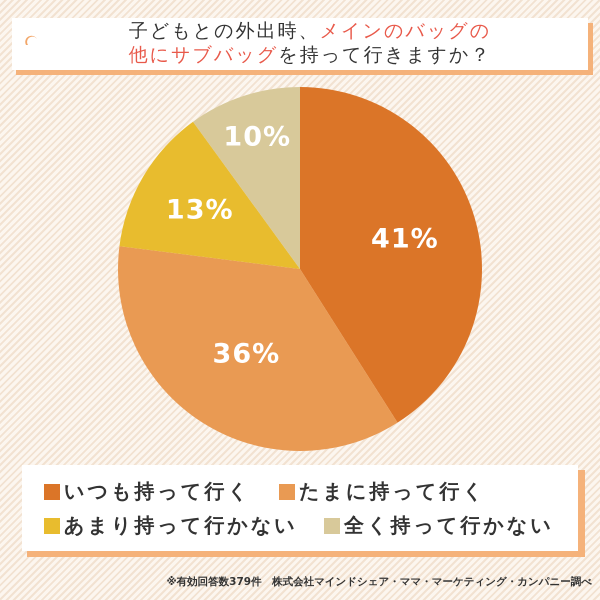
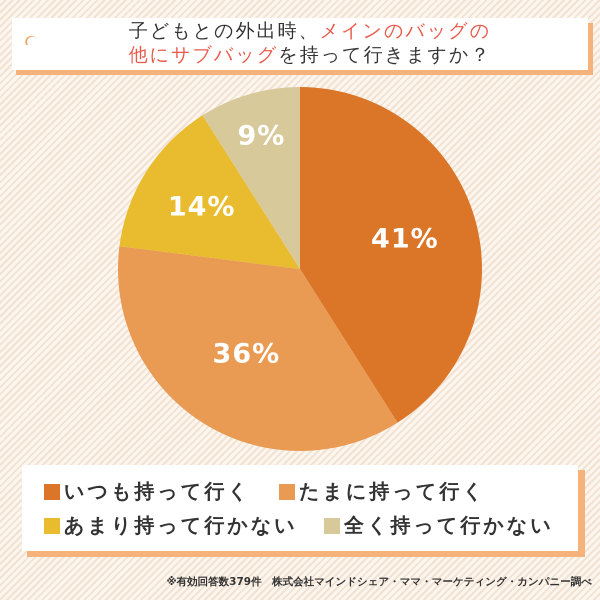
あまり持って行かない: 13% -> 14%
全く持って行かない: 10% -> 9%
